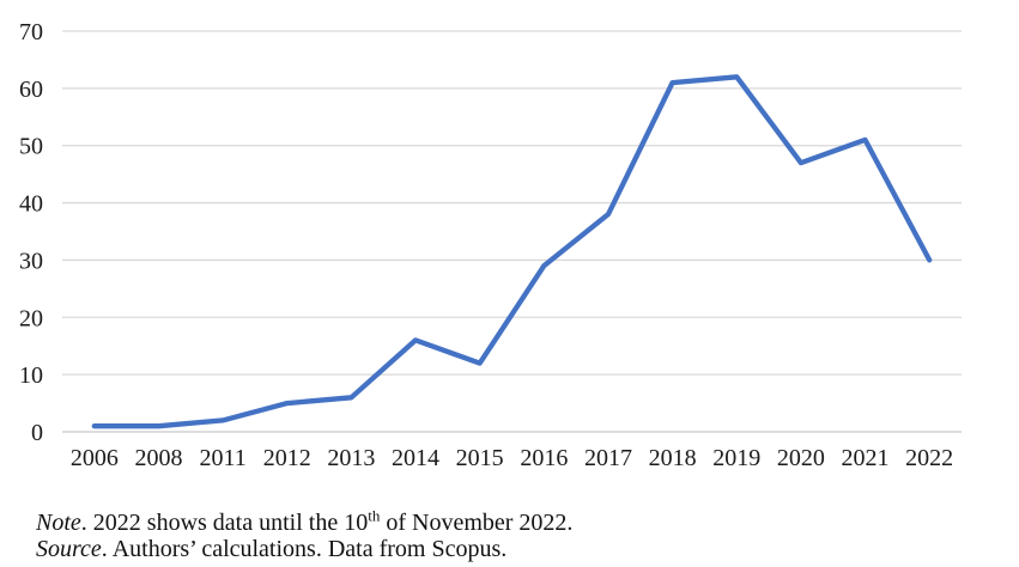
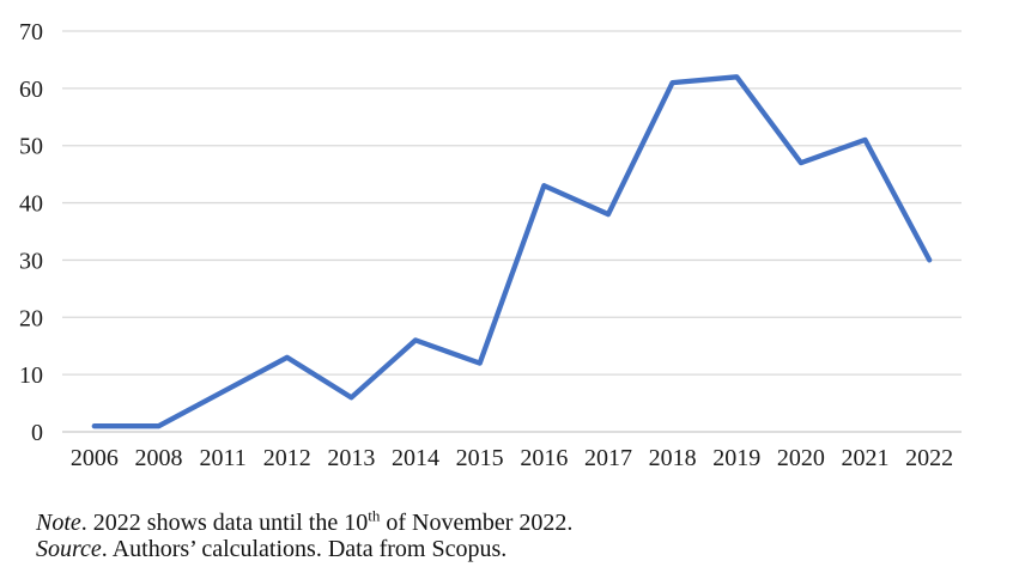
2011: 2 -> 7
2012: 5 -> 13
2016: 29 -> 43
